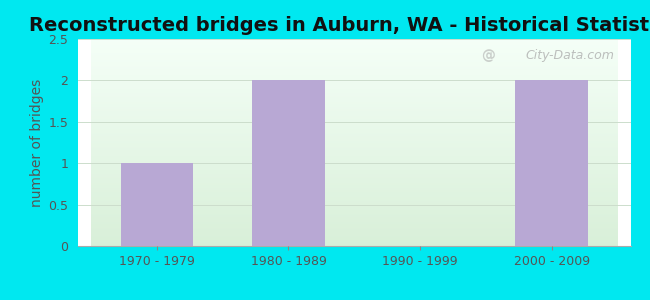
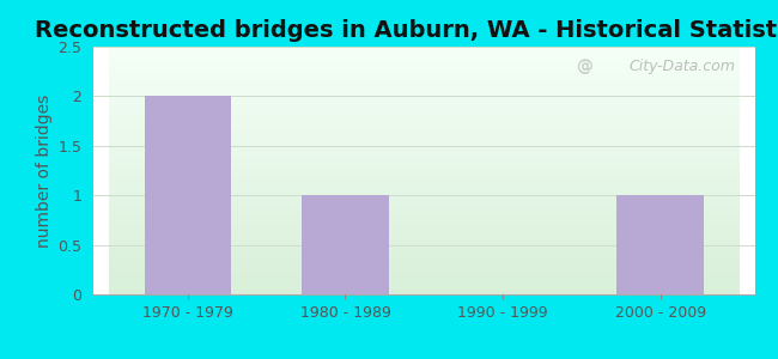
1970 - 1979: 1 -> 2
1980 - 1989: 2 -> 1
2000 - 2009: 2 -> 1
